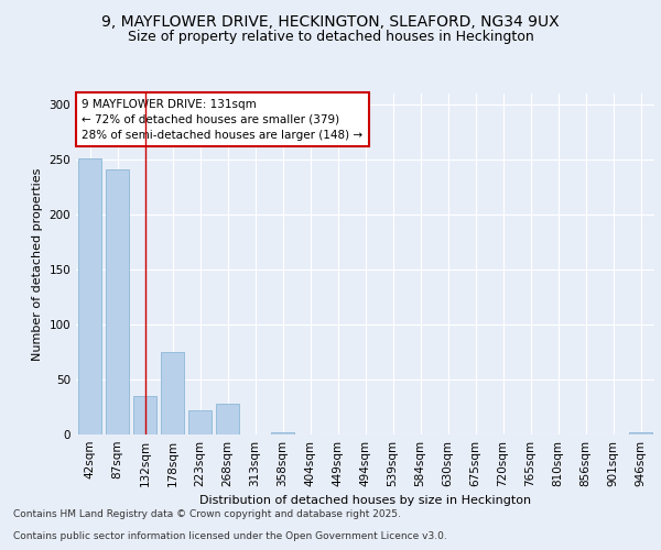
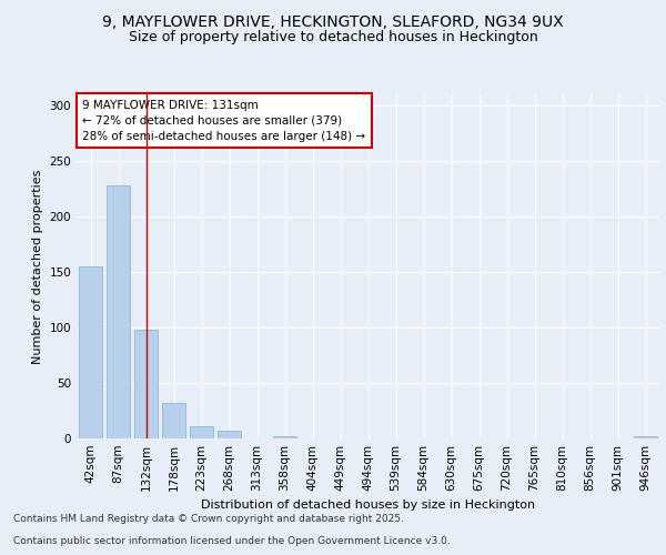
42sqm: 251 -> 155
87sqm: 241 -> 228
132sqm: 35 -> 98
178sqm: 75 -> 32
223sqm: 22 -> 11
268sqm: 28 -> 7
